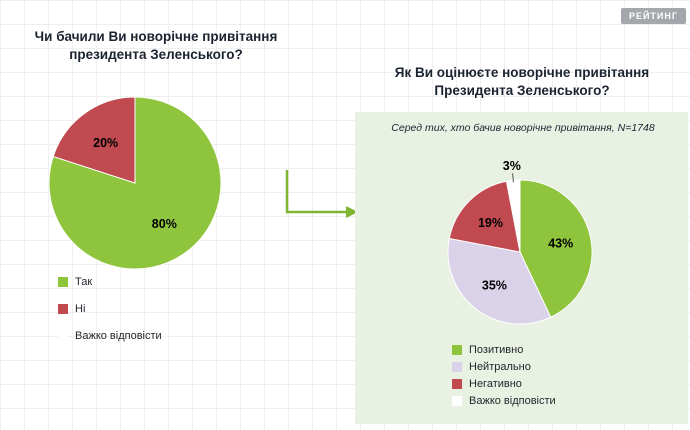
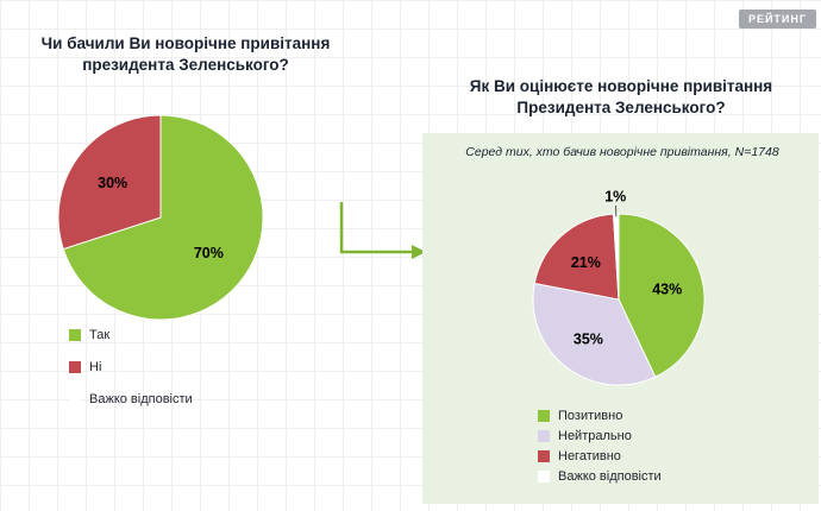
Чи бачили Ви новорічне привітання президента Зеленського?/Так: 80% -> 70%
Чи бачили Ви новорічне привітання президента Зеленського?/Ні: 20% -> 30%
Як Ви оцінюєте новорічне привітання Президента Зеленського?/Негативно: 19% -> 21%
Як Ви оцінюєте новорічне привітання Президента Зеленського?/Важко відповісти: 3% -> 1%
